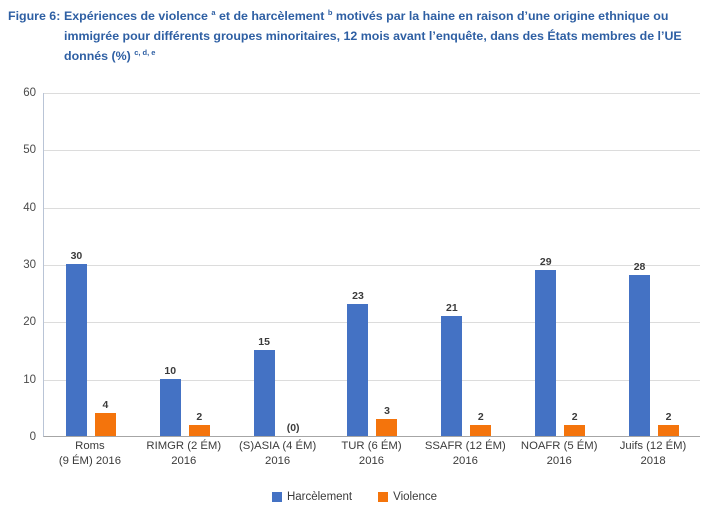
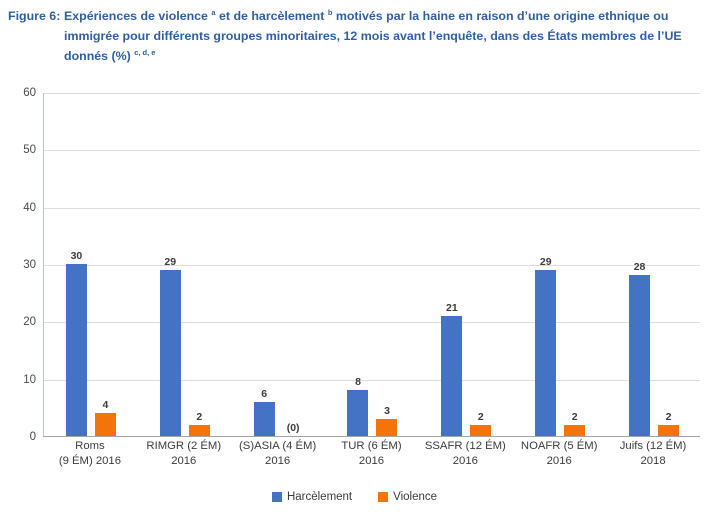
Harcèlement/RIMGR (2 ÉM) 2016: 10 -> 29
Harcèlement/(S)ASIA (4 ÉM) 2016: 15 -> 6
Harcèlement/TUR (6 ÉM) 2016: 23 -> 8
